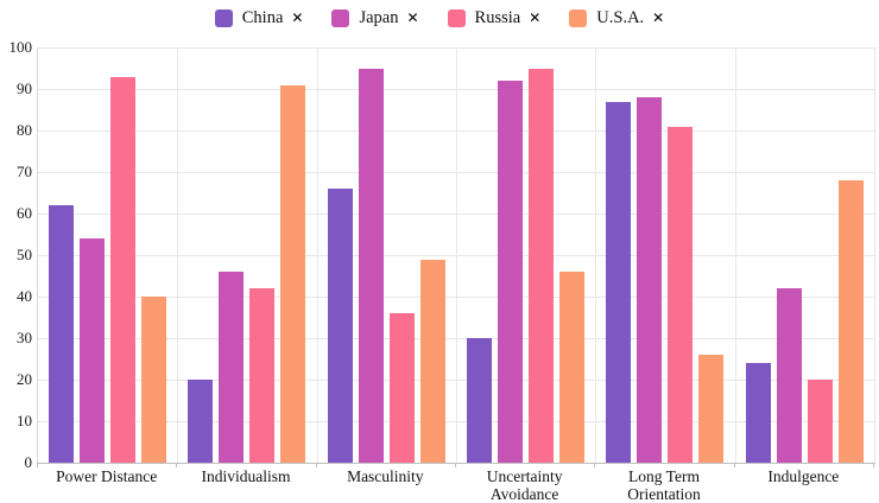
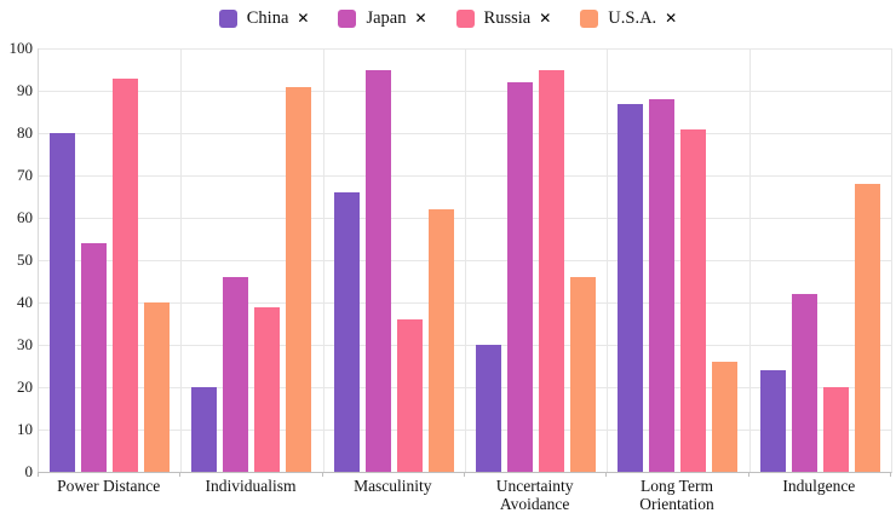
China/Power Distance: 62 -> 80
Russia/Individualism: 42 -> 39
U.S.A./Masculinity: 49 -> 62
